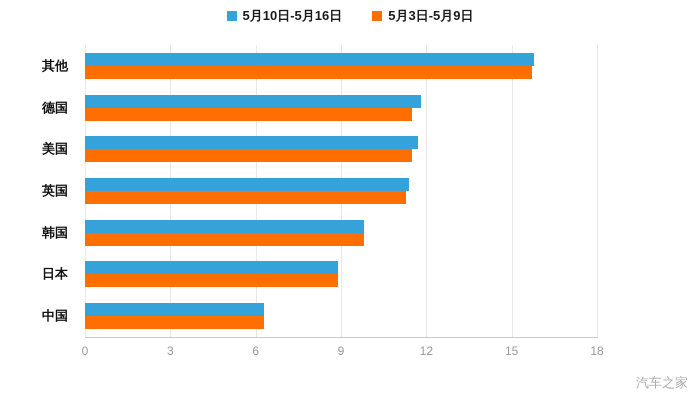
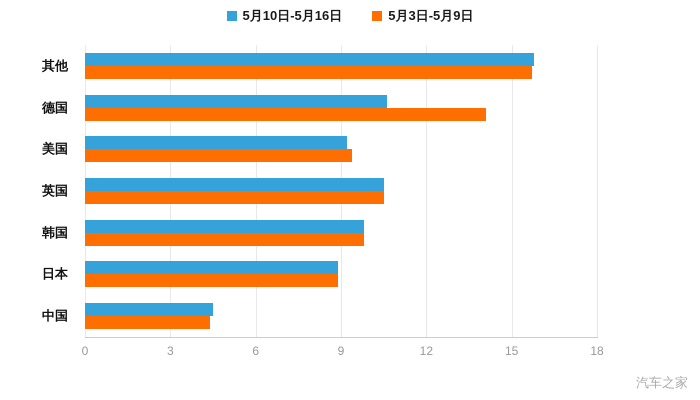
5月10日-5月16日/德国: 11.8 -> 10.6
5月3日-5月9日/德国: 11.5 -> 14.1
5月10日-5月16日/美国: 11.7 -> 9.2
5月3日-5月9日/美国: 11.5 -> 9.4
5月10日-5月16日/英国: 11.4 -> 10.5
5月3日-5月9日/英国: 11.3 -> 10.5
5月10日-5月16日/中国: 6.3 -> 4.5
5月3日-5月9日/中国: 6.3 -> 4.4
